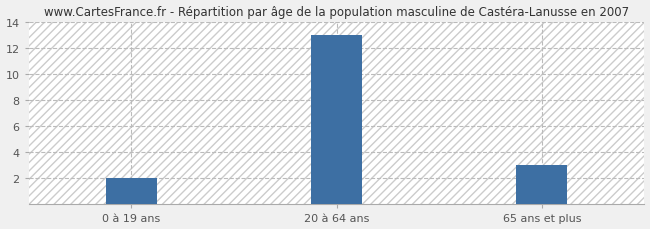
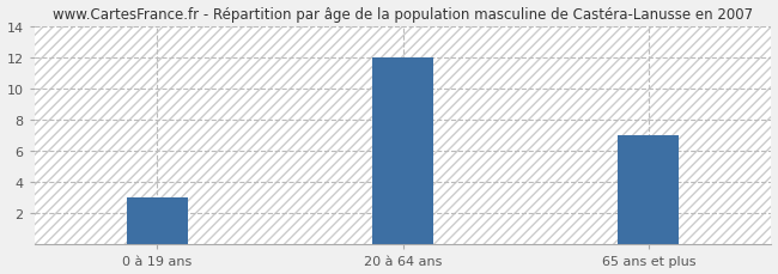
0 à 19 ans: 2 -> 3
20 à 64 ans: 13 -> 12
65 ans et plus: 3 -> 7
